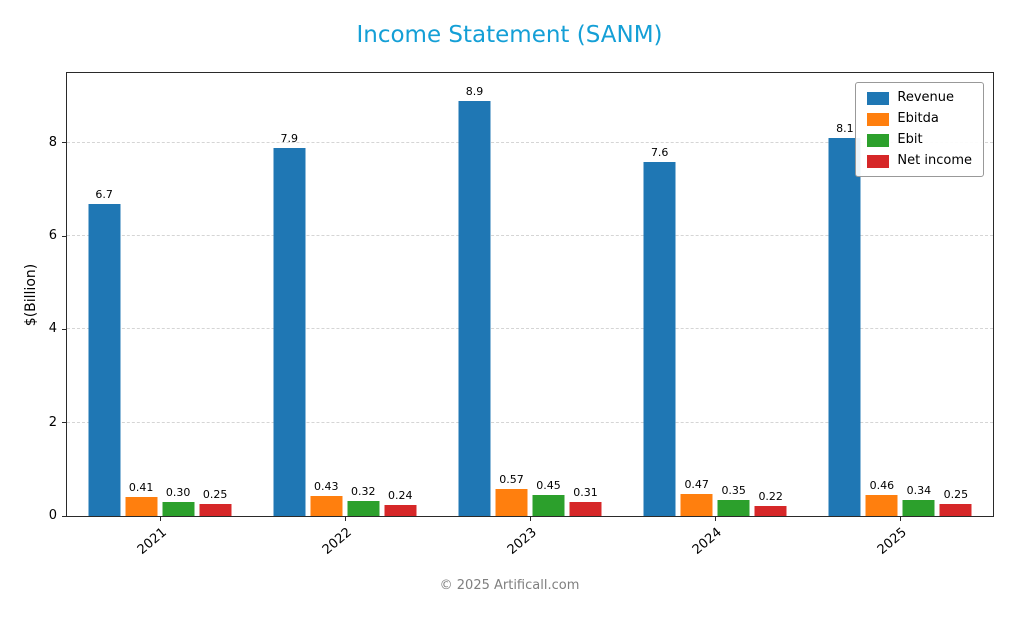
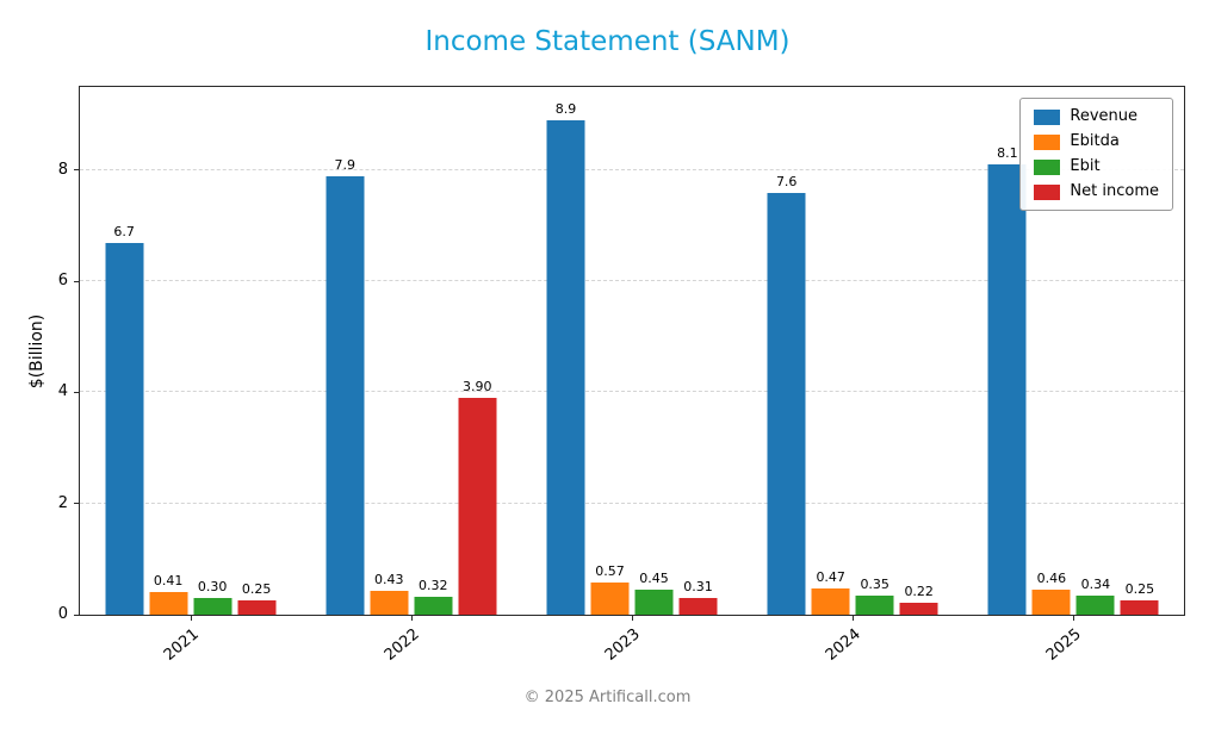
Net income/2022: 0.24 -> 3.90
